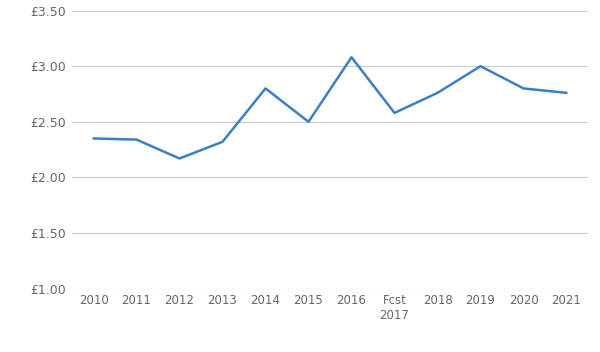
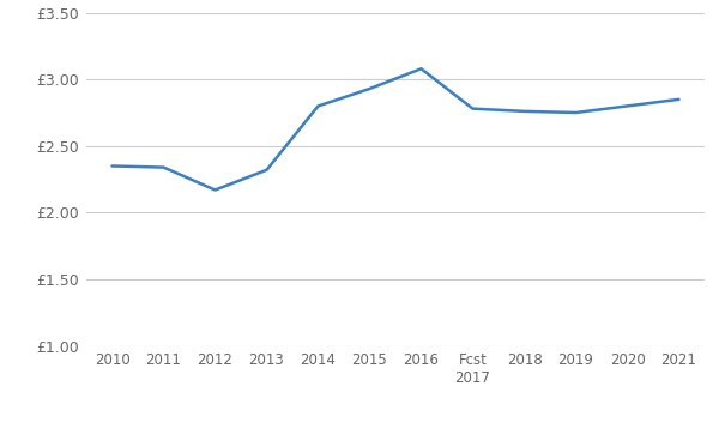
2015: £2.50 -> £2.93
Fcst 2017: £2.58 -> £2.78
2019: £3.00 -> £2.75
2021: £2.76 -> £2.85
